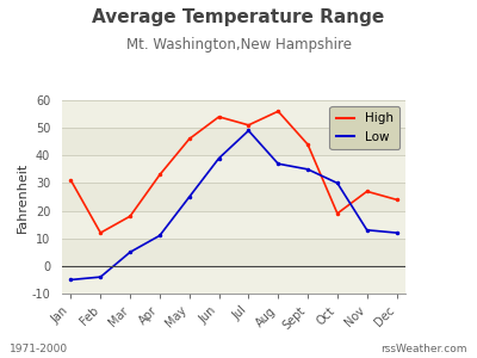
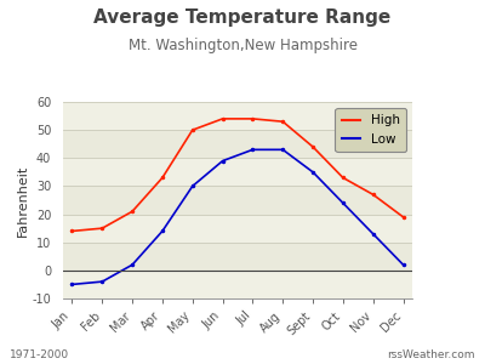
High/Jan: 31 -> 14
High/Feb: 12 -> 15
High/Mar: 18 -> 21
Low/Mar: 5 -> 2
Low/Apr: 11 -> 14
High/May: 46 -> 50
Low/May: 25 -> 30
High/Jul: 51 -> 54
Low/Jul: 49 -> 43
High/Aug: 56 -> 53
Low/Aug: 37 -> 43
High/Oct: 19 -> 33
Low/Oct: 30 -> 24
High/Dec: 24 -> 19
Low/Dec: 12 -> 2
